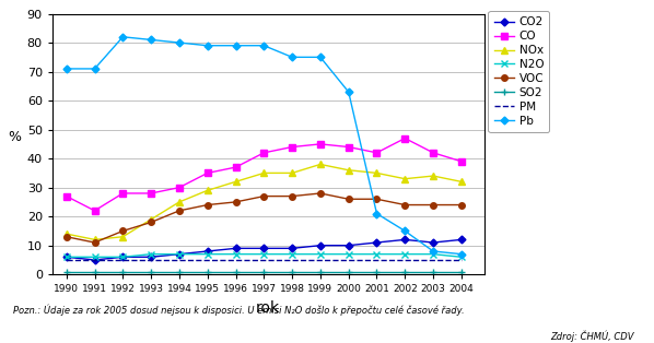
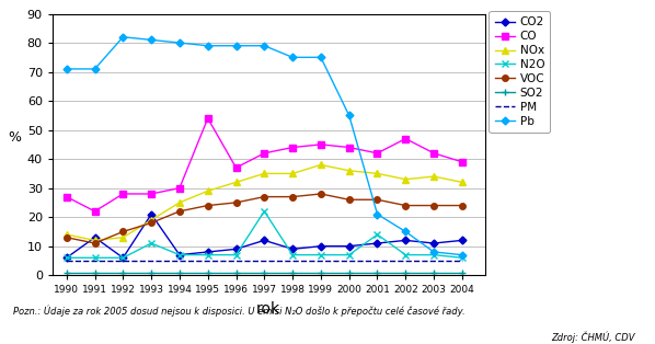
CO2/1991: 5 -> 13
CO2/1993: 6 -> 21
N2O/1993: 7 -> 11
CO/1995: 35 -> 54
CO2/1997: 9 -> 12
N2O/1997: 7 -> 22
Pb/2000: 63 -> 55
N2O/2001: 7 -> 14
